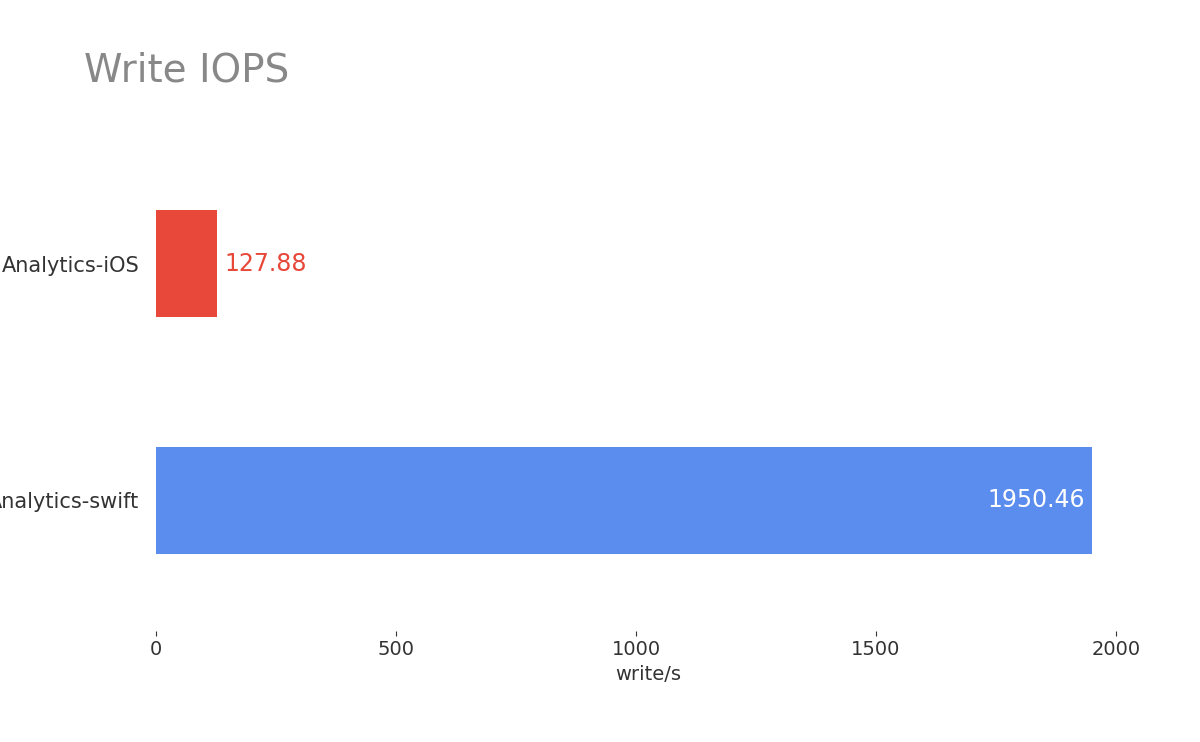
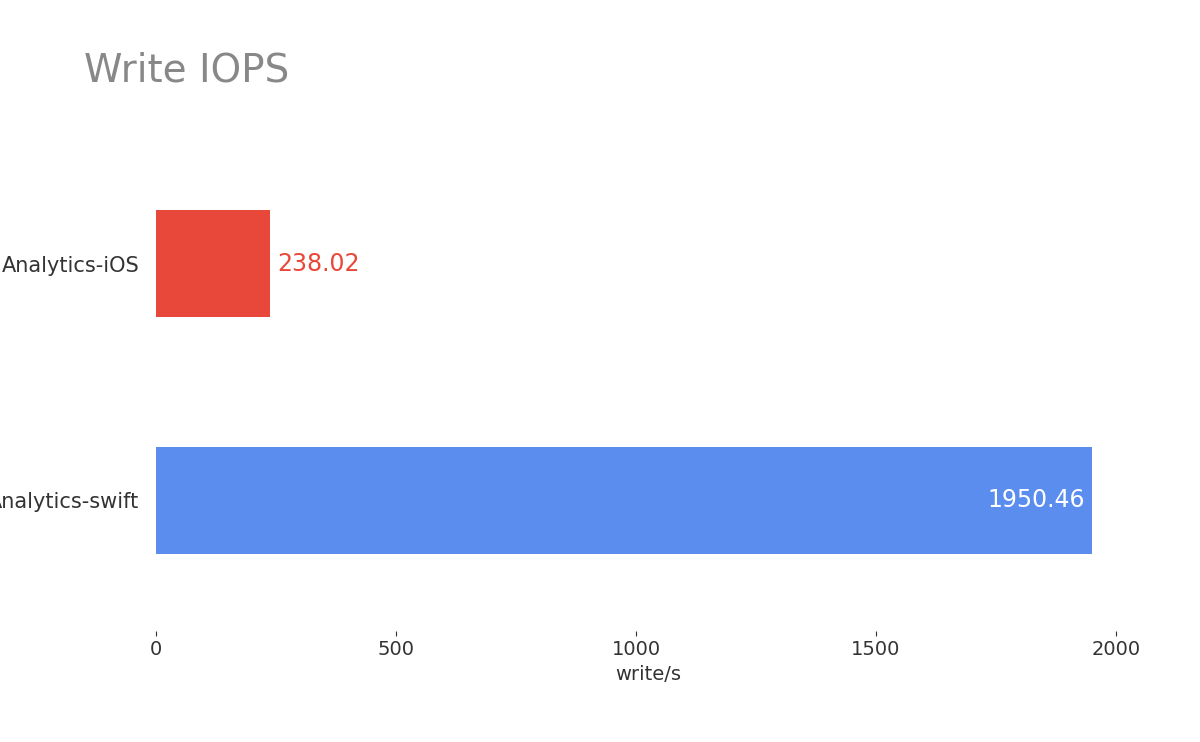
Analytics-iOS: 127.88 -> 238.02
